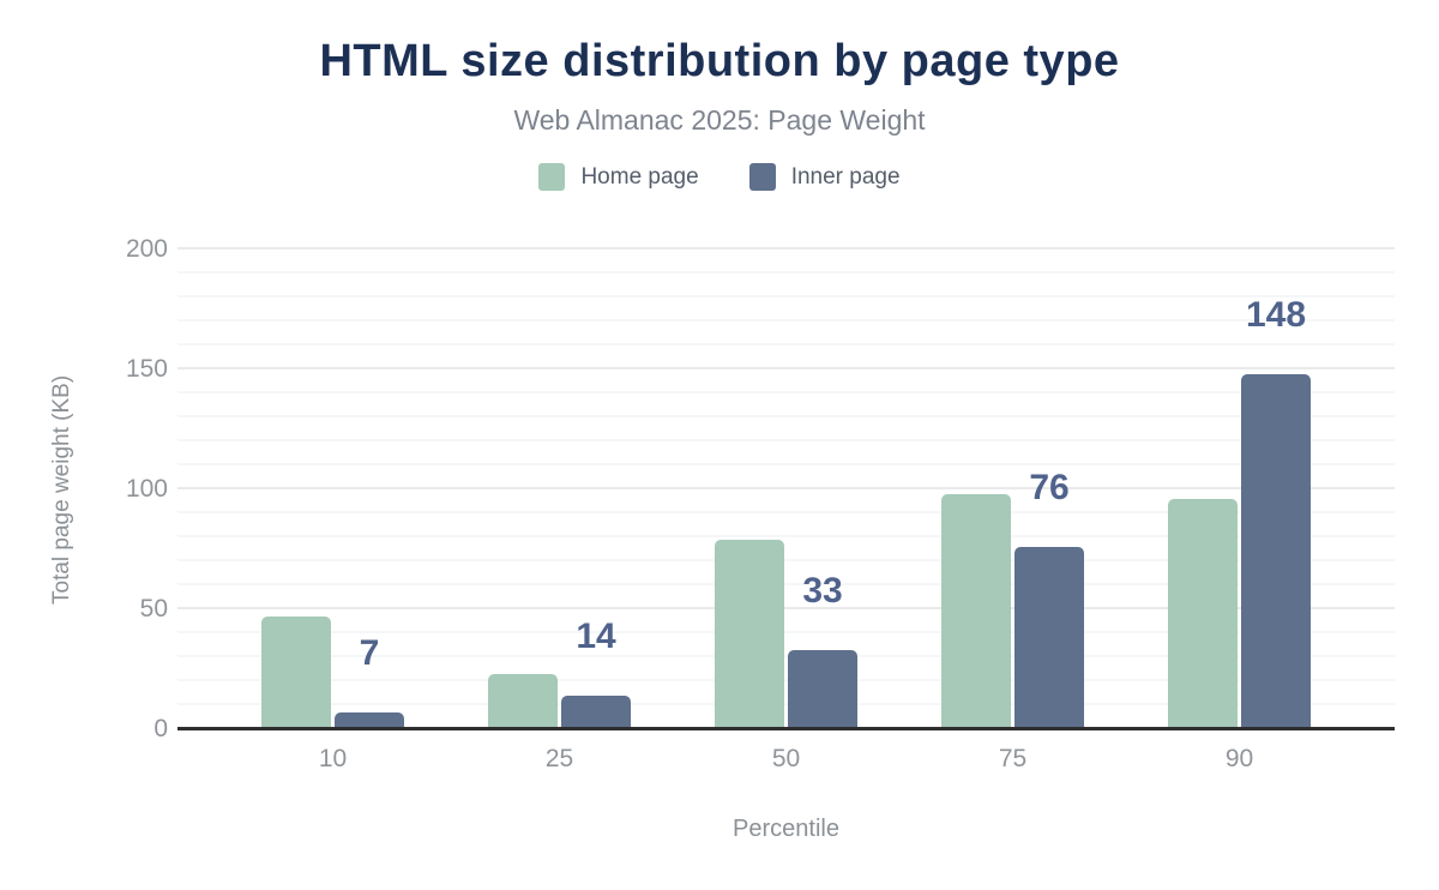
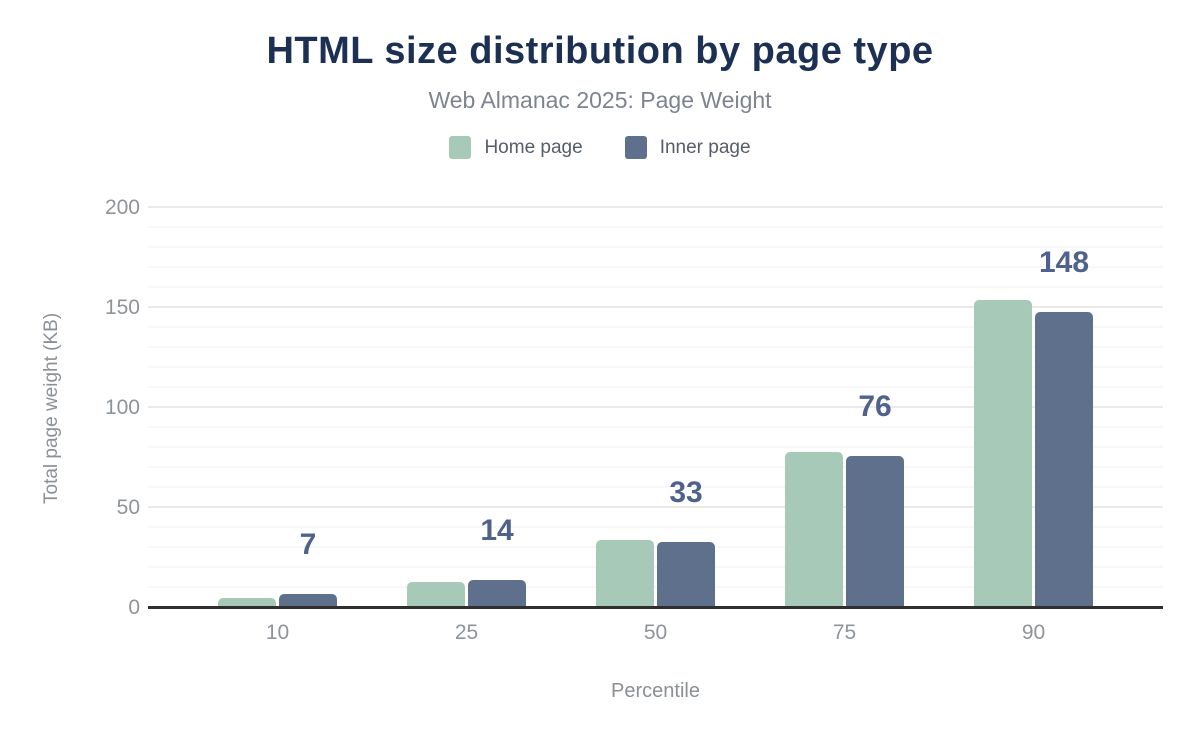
Home page/10: 47 -> 5
Home page/25: 23 -> 13
Home page/50: 79 -> 34
Home page/75: 98 -> 78
Home page/90: 96 -> 154
